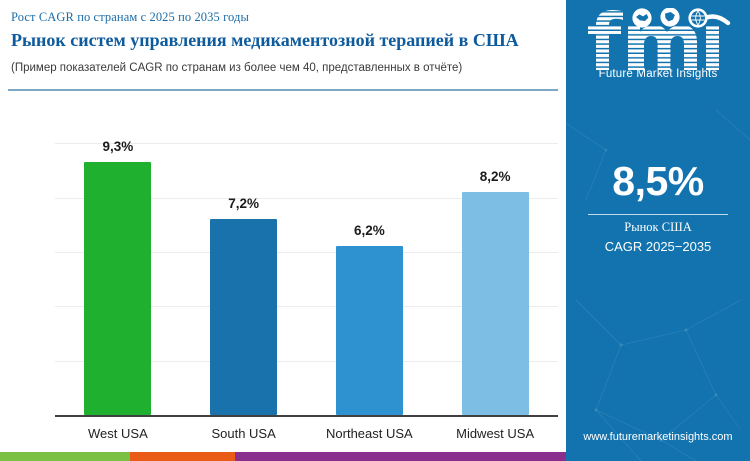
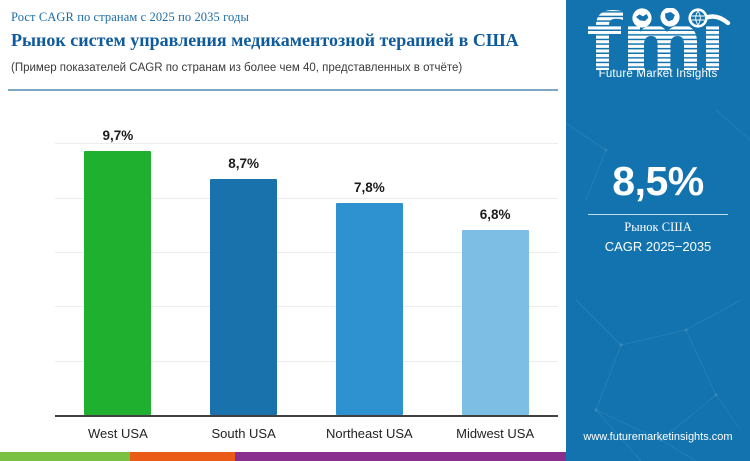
West USA: 9,3% -> 9,7%
South USA: 7,2% -> 8,7%
Northeast USA: 6,2% -> 7,8%
Midwest USA: 8,2% -> 6,8%
